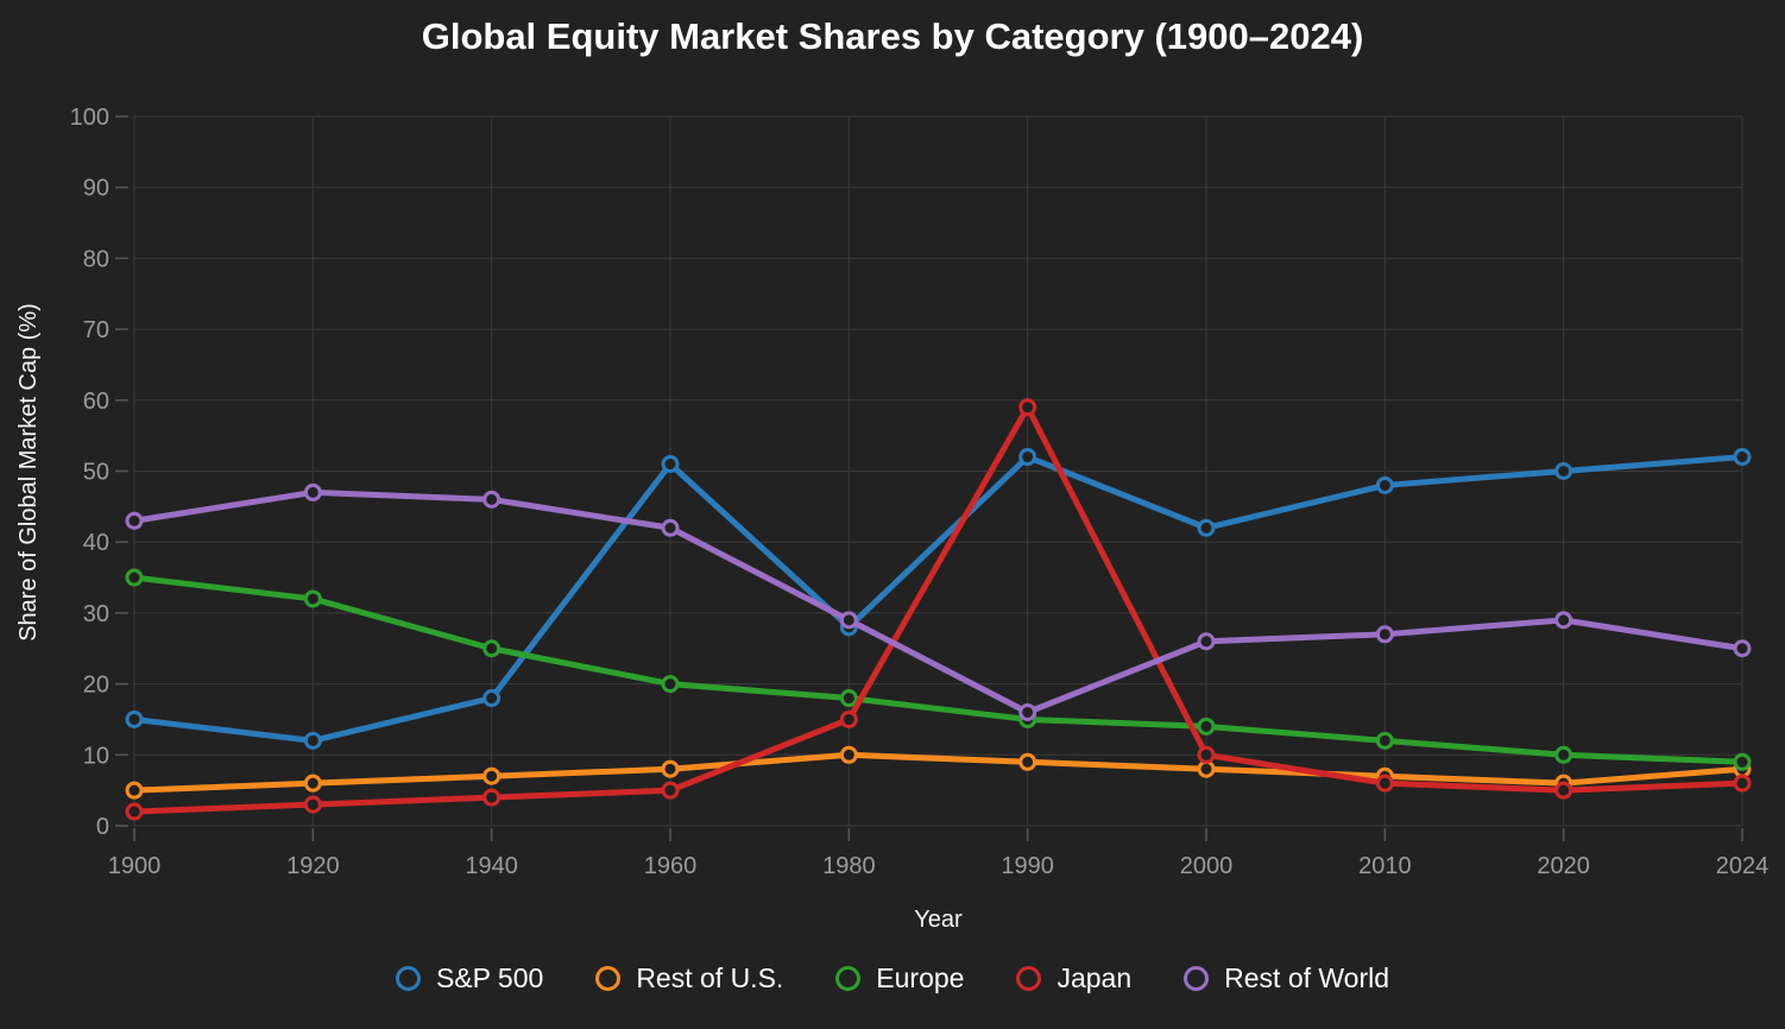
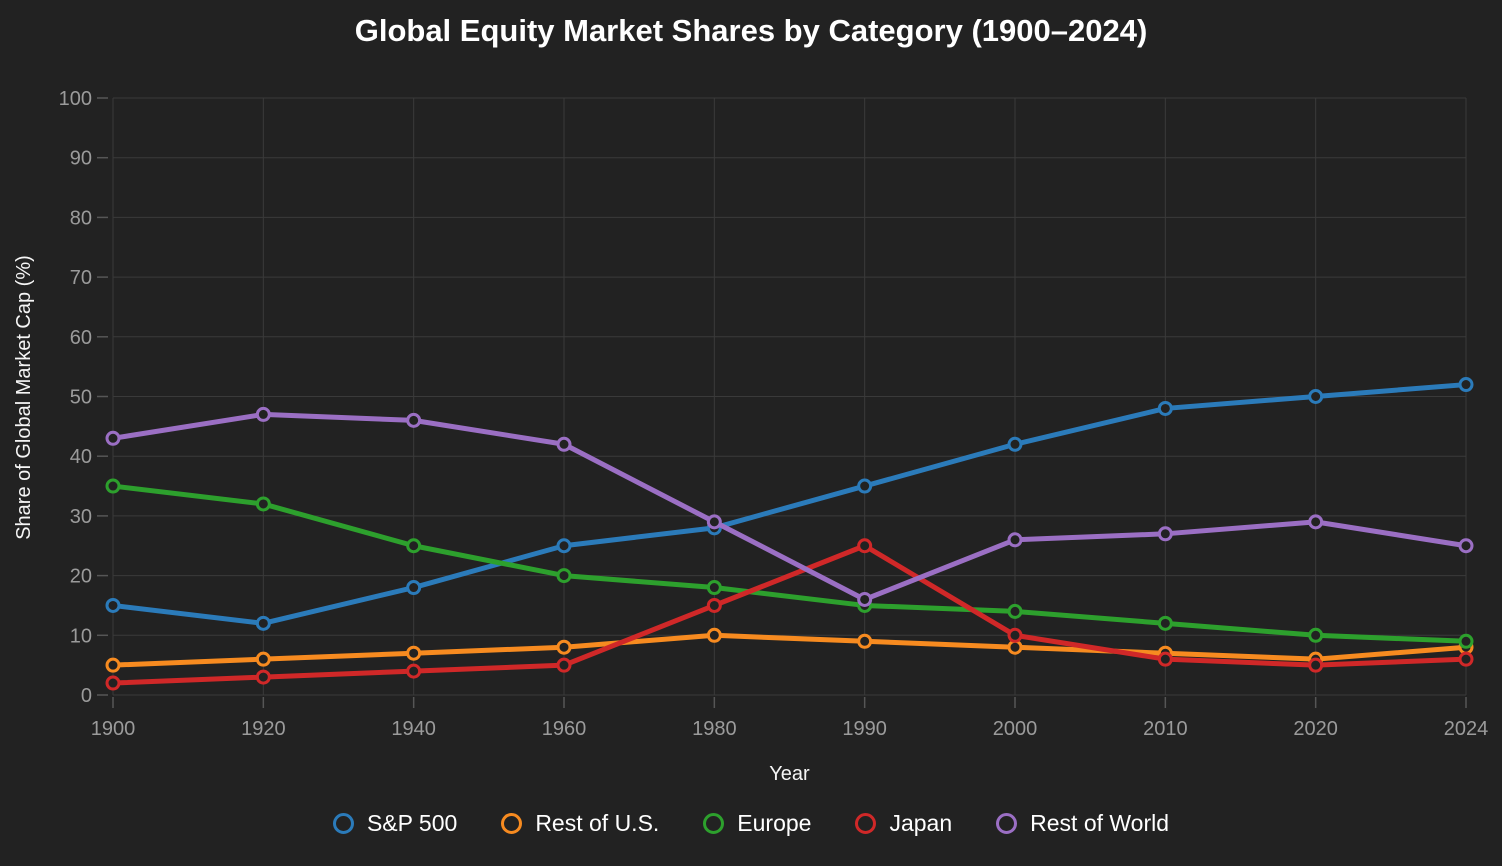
S&P 500/1960: 51 -> 25
S&P 500/1990: 52 -> 35
Japan/1990: 59 -> 25
